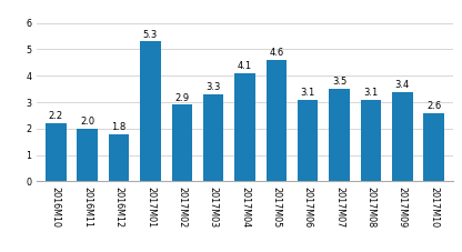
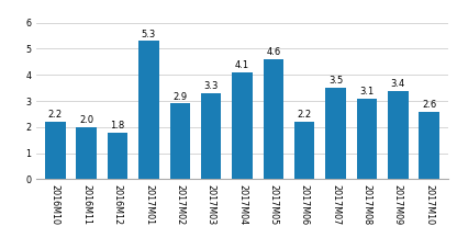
2017M06: 3.1 -> 2.2
